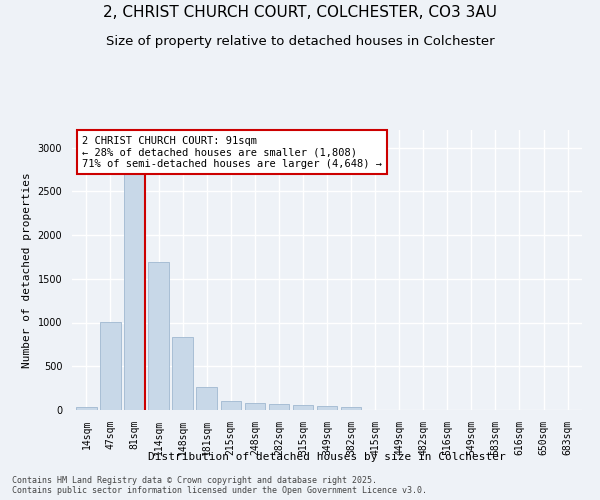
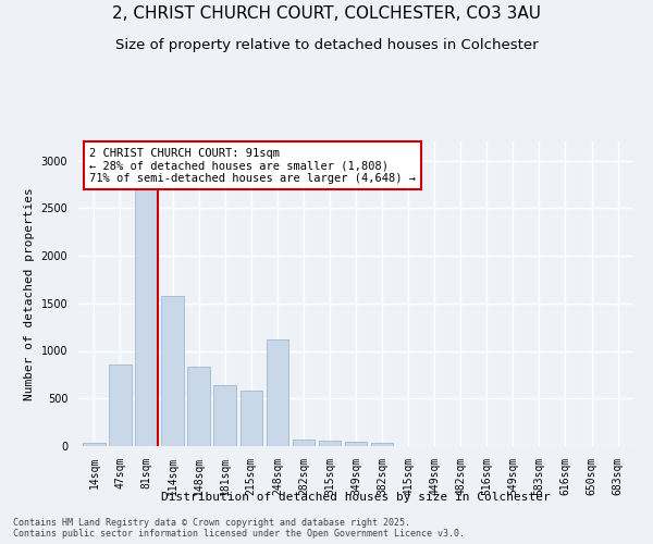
47sqm: 1010 -> 860
114sqm: 1690 -> 1580
181sqm: 260 -> 640
215sqm: 100 -> 580
248sqm: 80 -> 1120
